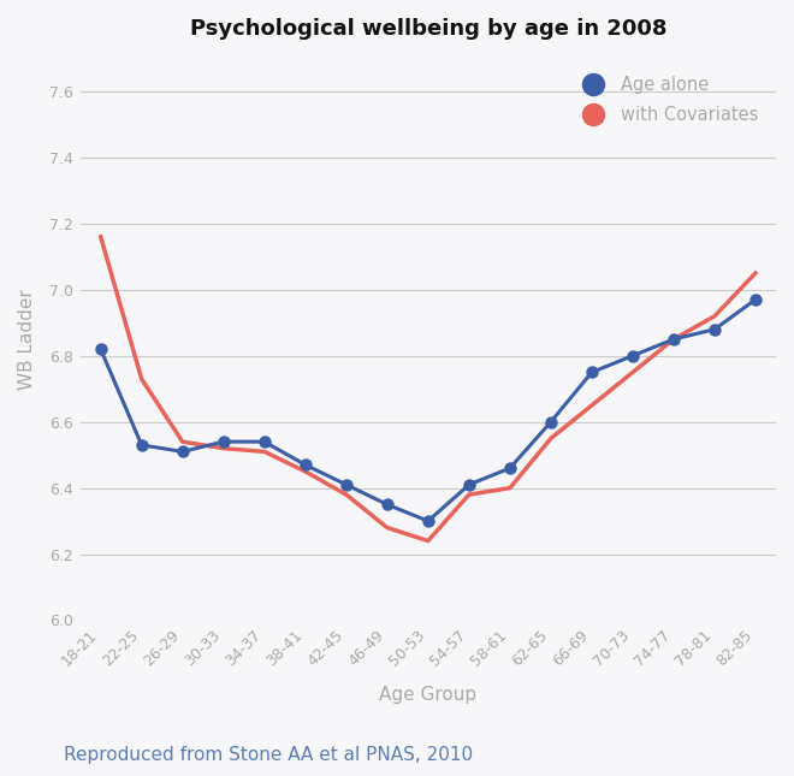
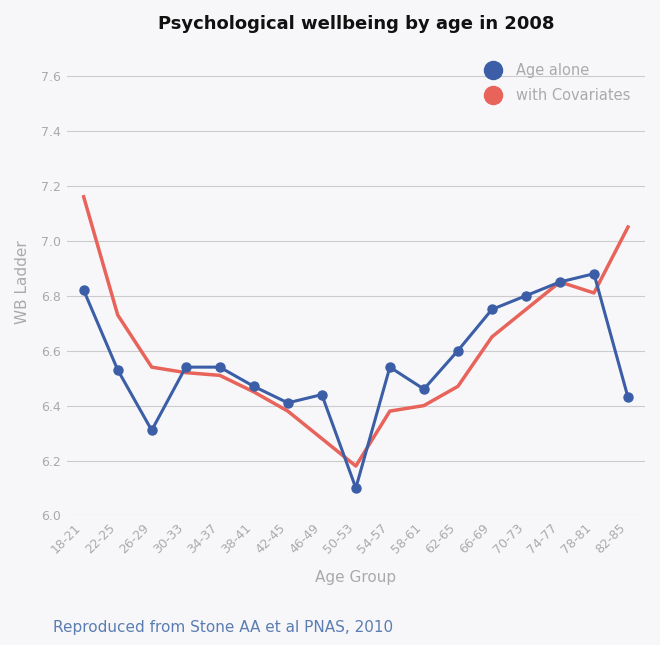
Age alone/26-29: 6.51 -> 6.31
Age alone/46-49: 6.35 -> 6.44
Age alone/50-53: 6.30 -> 6.10
with Covariates/50-53: 6.24 -> 6.18
Age alone/54-57: 6.41 -> 6.54
with Covariates/62-65: 6.55 -> 6.47
with Covariates/78-81: 6.92 -> 6.81
Age alone/82-85: 6.97 -> 6.43
